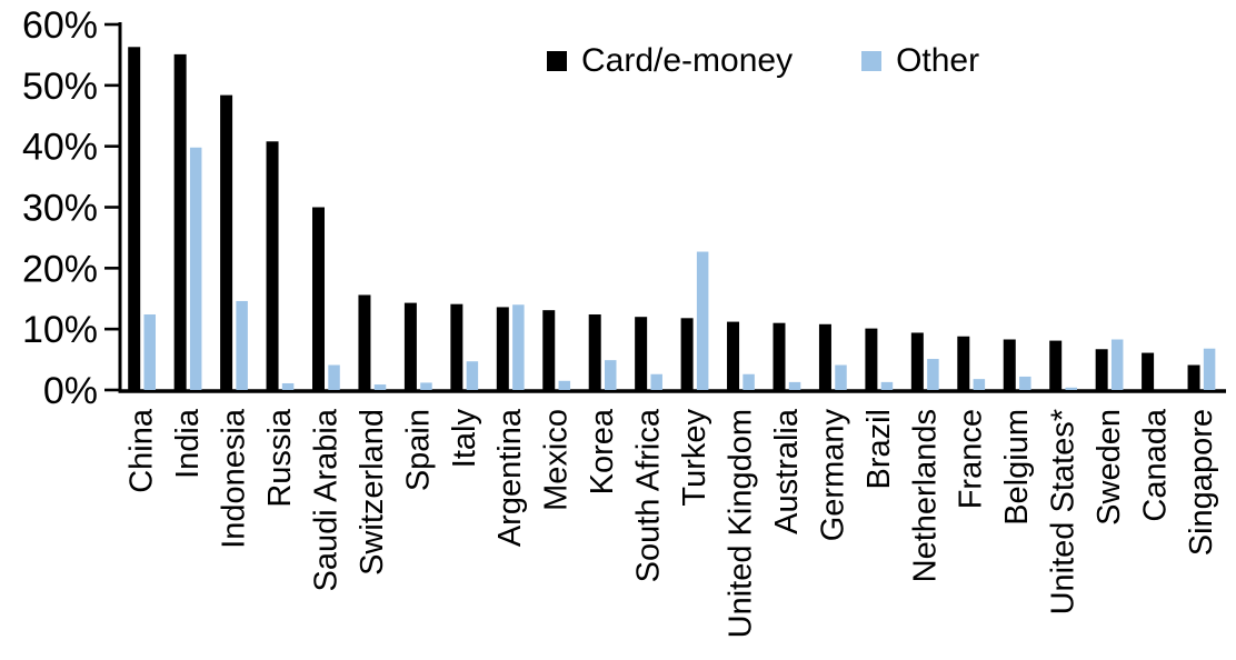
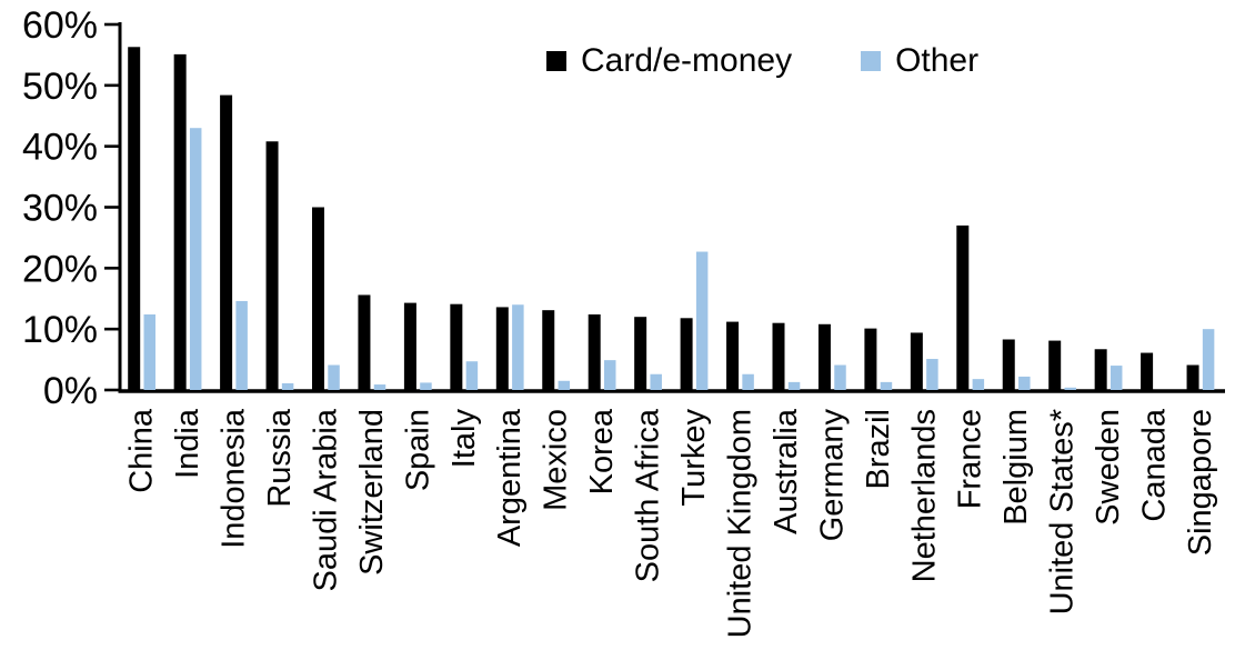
Other/India: 40% -> 43%
Card/e-money/France: 9% -> 27%
Other/Sweden: 8% -> 4%
Other/Singapore: 7% -> 10%
